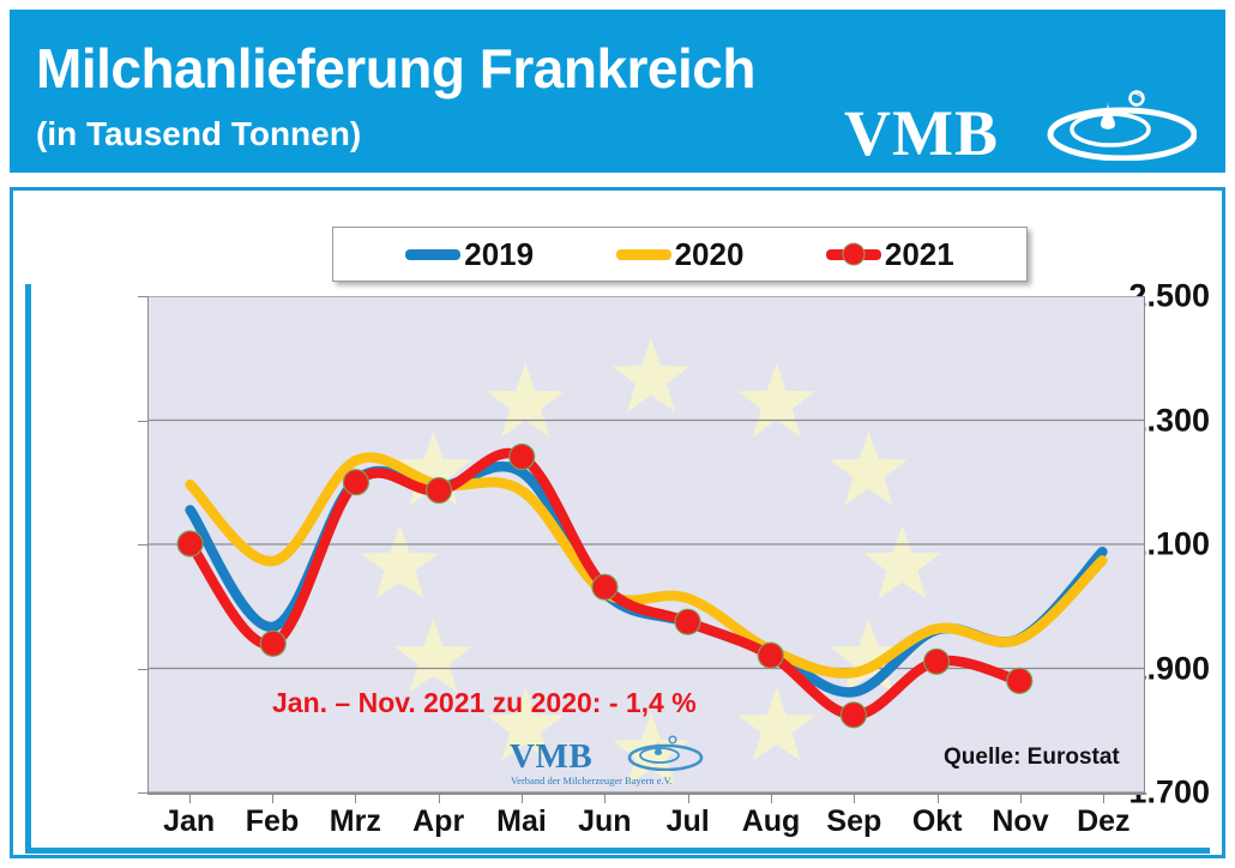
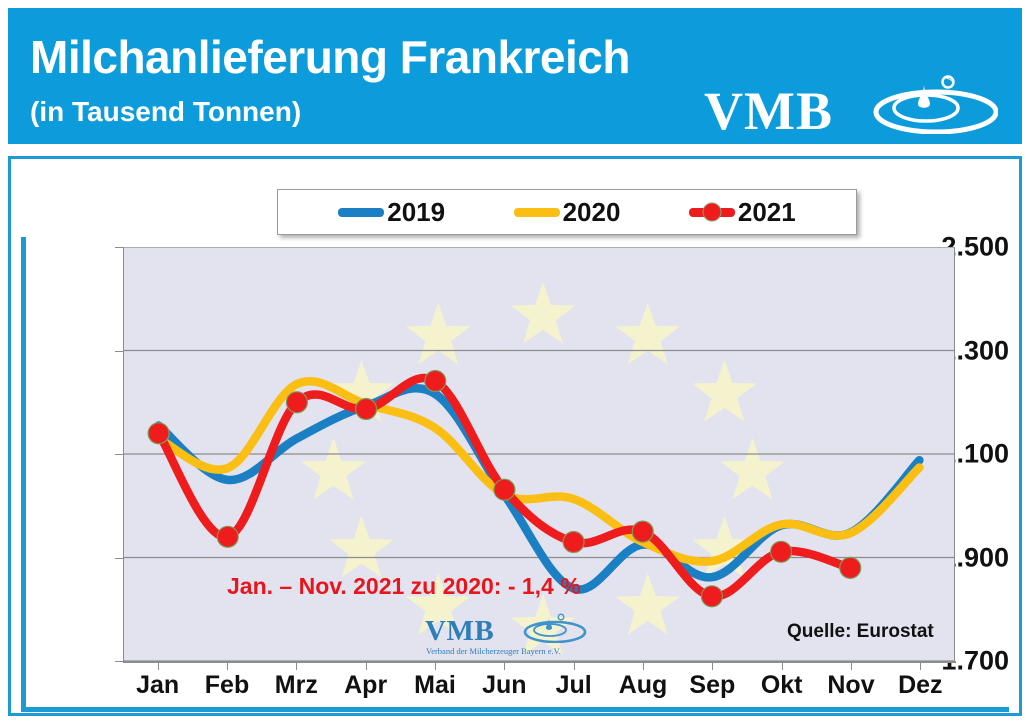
2020/Jan: 2200 -> 2130
2021/Jan: 2100 -> 2140
2019/Feb: 1970 -> 2050
2019/Mrz: 2200 -> 2130
2020/Mai: 2190 -> 2150
2019/Jul: 1970 -> 1840
2021/Jul: 1980 -> 1930
2021/Aug: 1920 -> 1950
